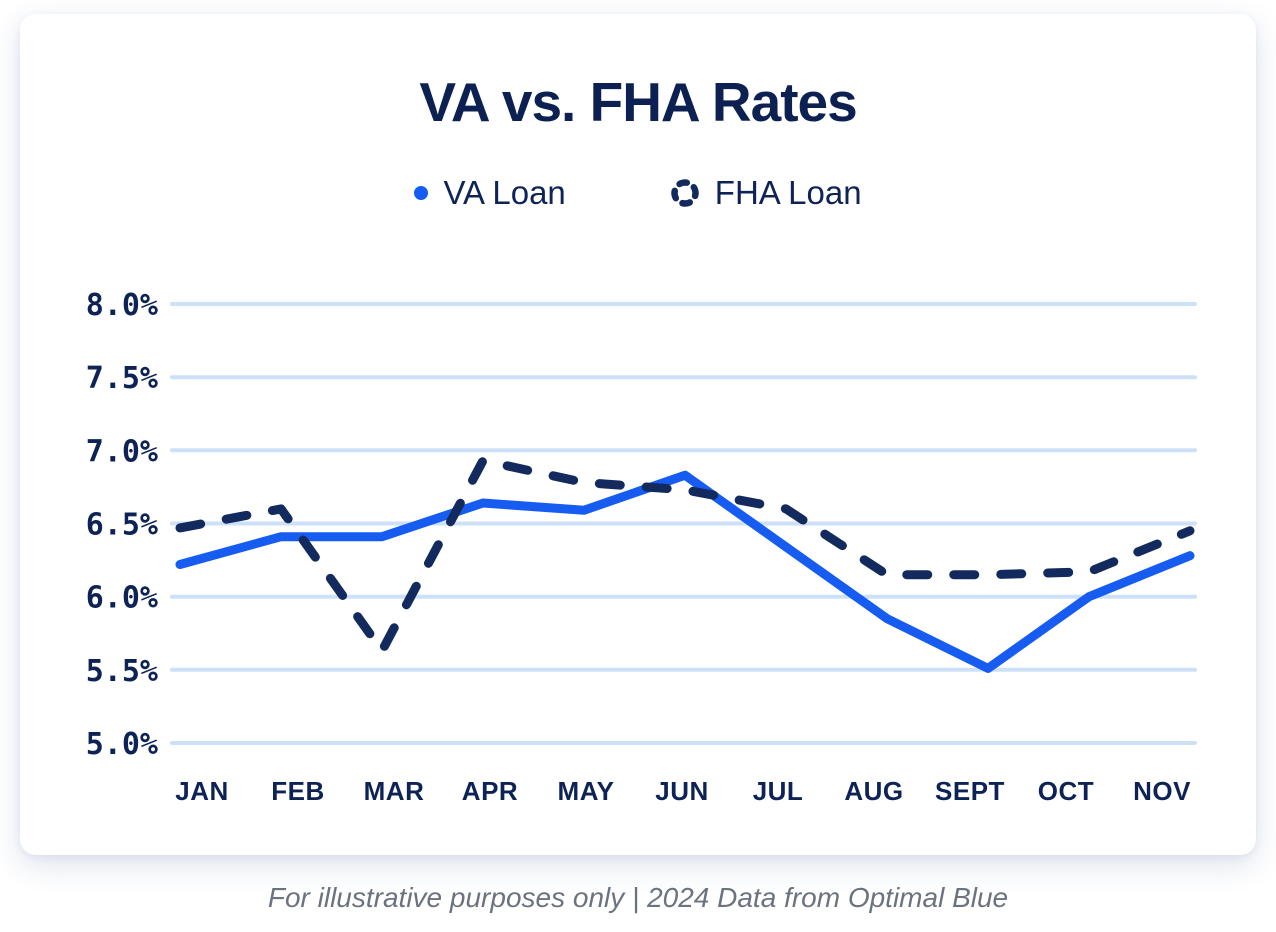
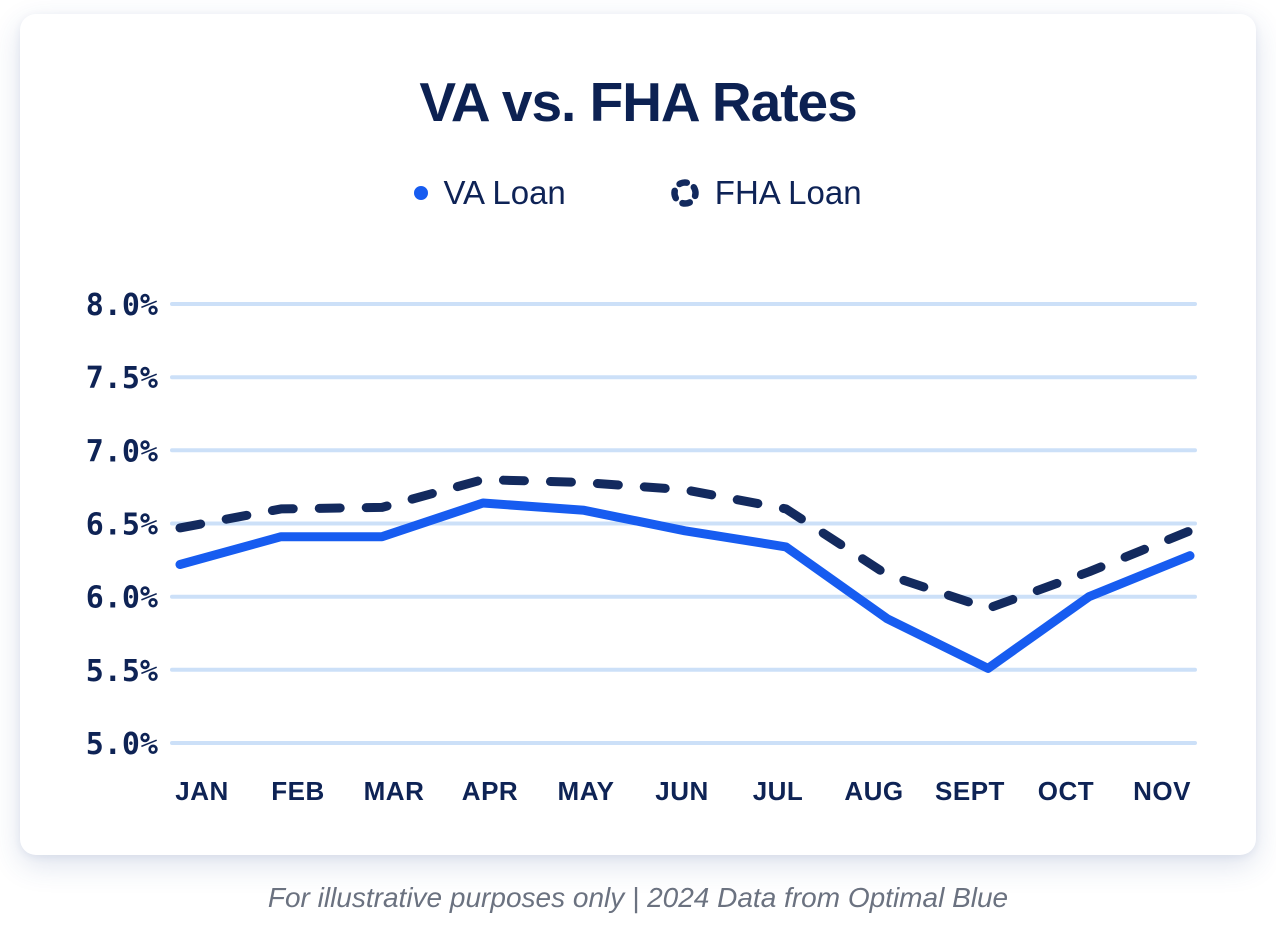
FHA Loan/MAR: 5.63% -> 6.61%
FHA Loan/APR: 6.93% -> 6.80%
VA Loan/JUN: 6.83% -> 6.45%
FHA Loan/SEPT: 6.15% -> 5.92%
